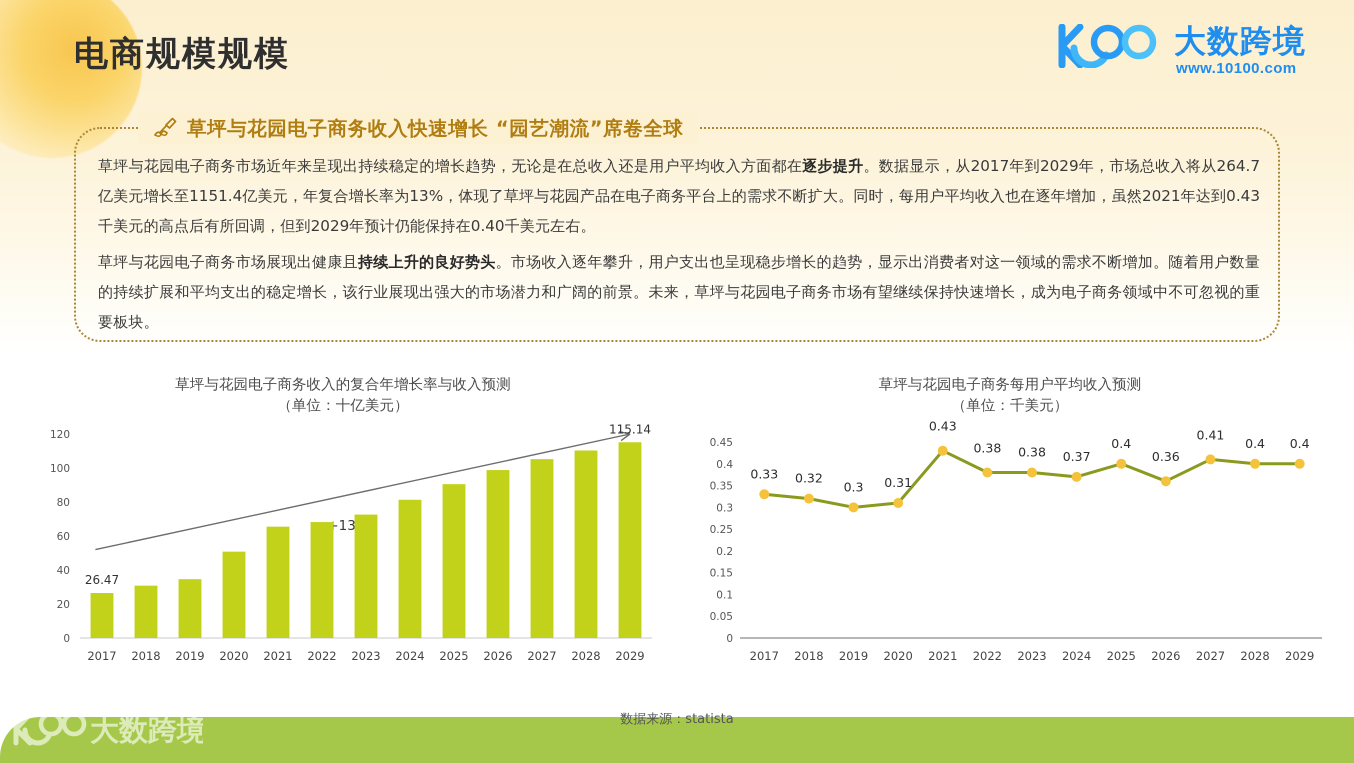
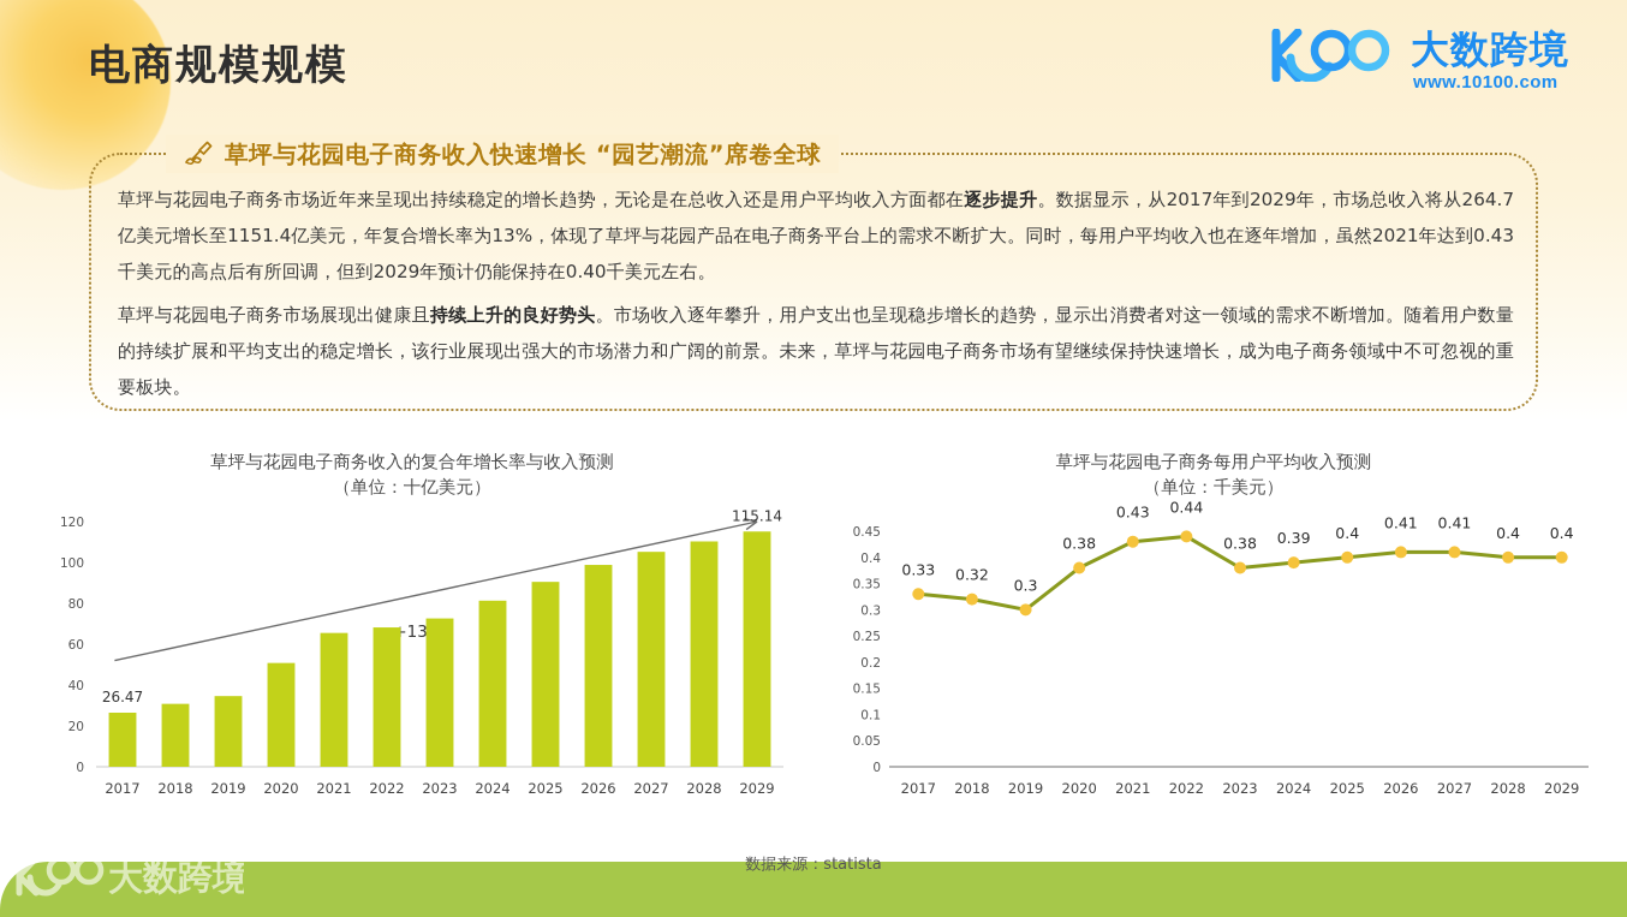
草坪与花园电子商务每用户平均收入预测/2020: 0.31 -> 0.38
草坪与花园电子商务每用户平均收入预测/2022: 0.38 -> 0.44
草坪与花园电子商务每用户平均收入预测/2024: 0.37 -> 0.39
草坪与花园电子商务每用户平均收入预测/2026: 0.36 -> 0.41
